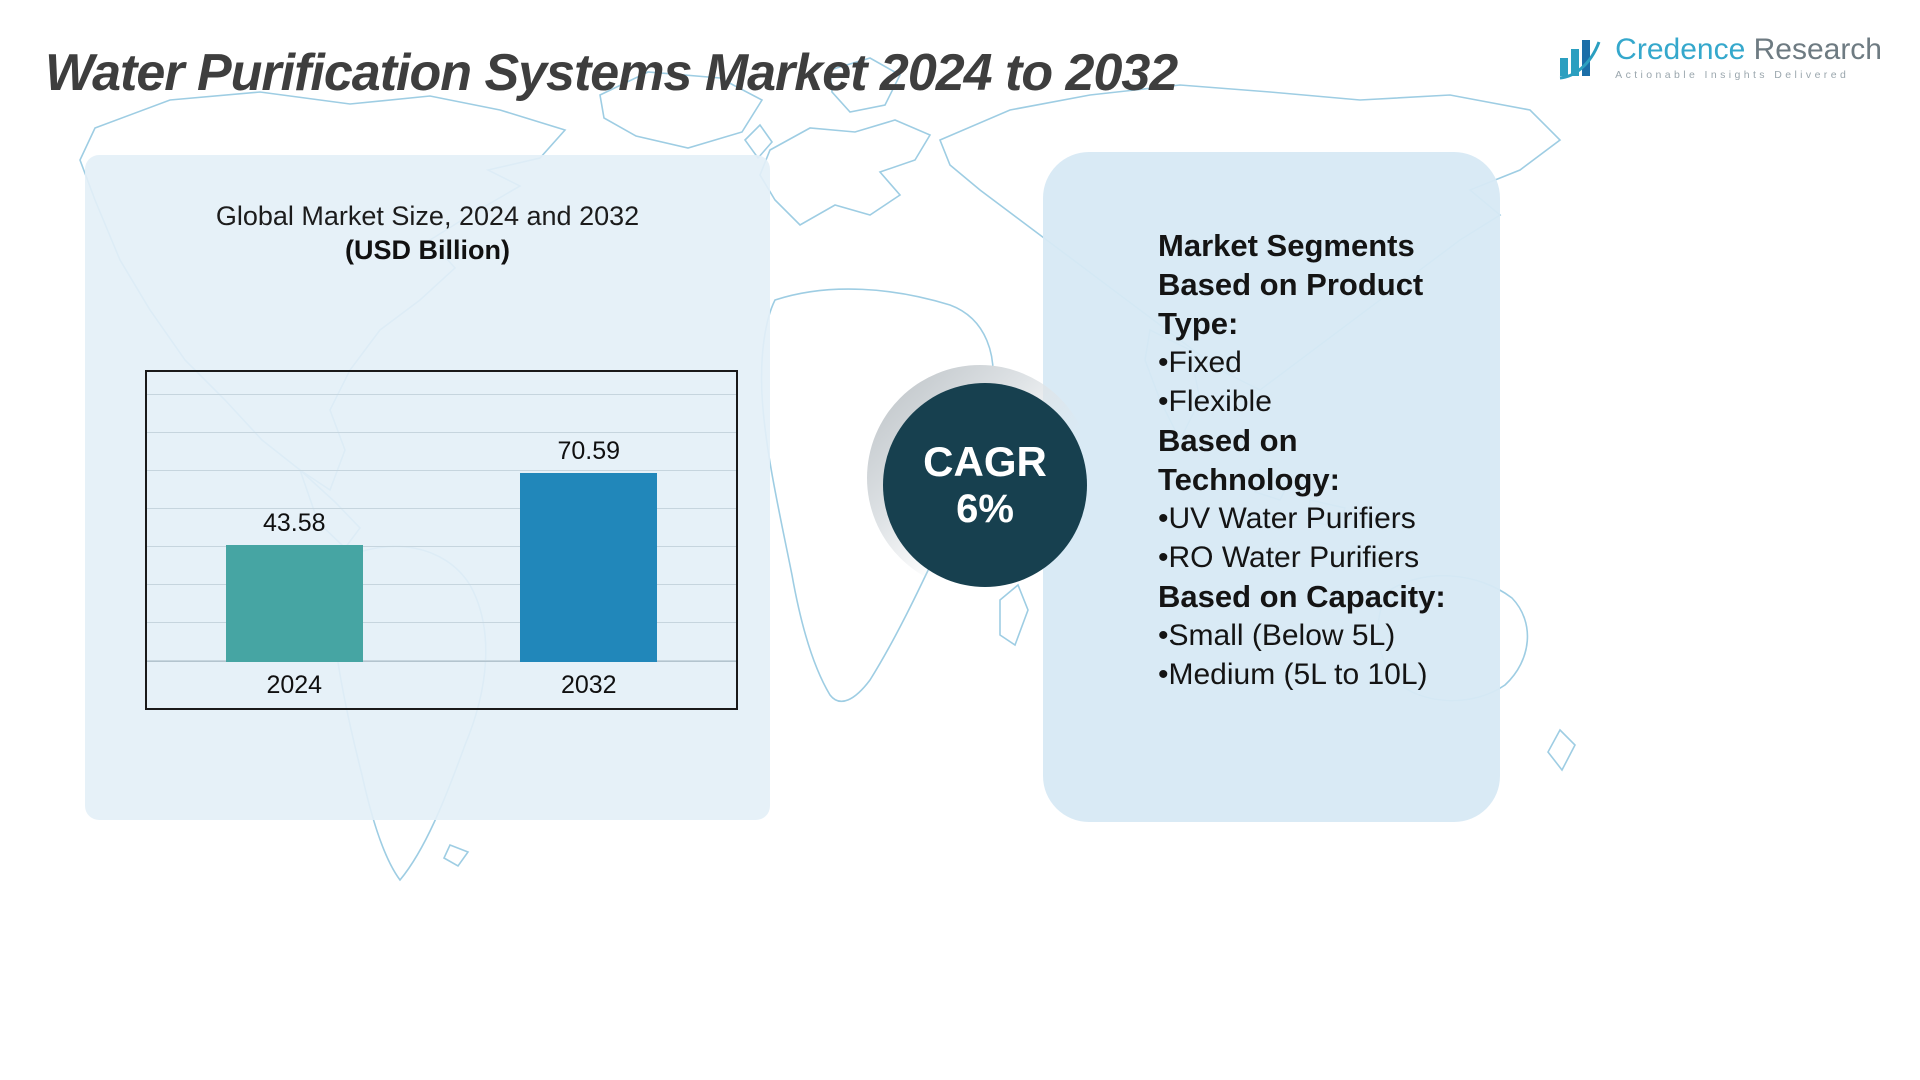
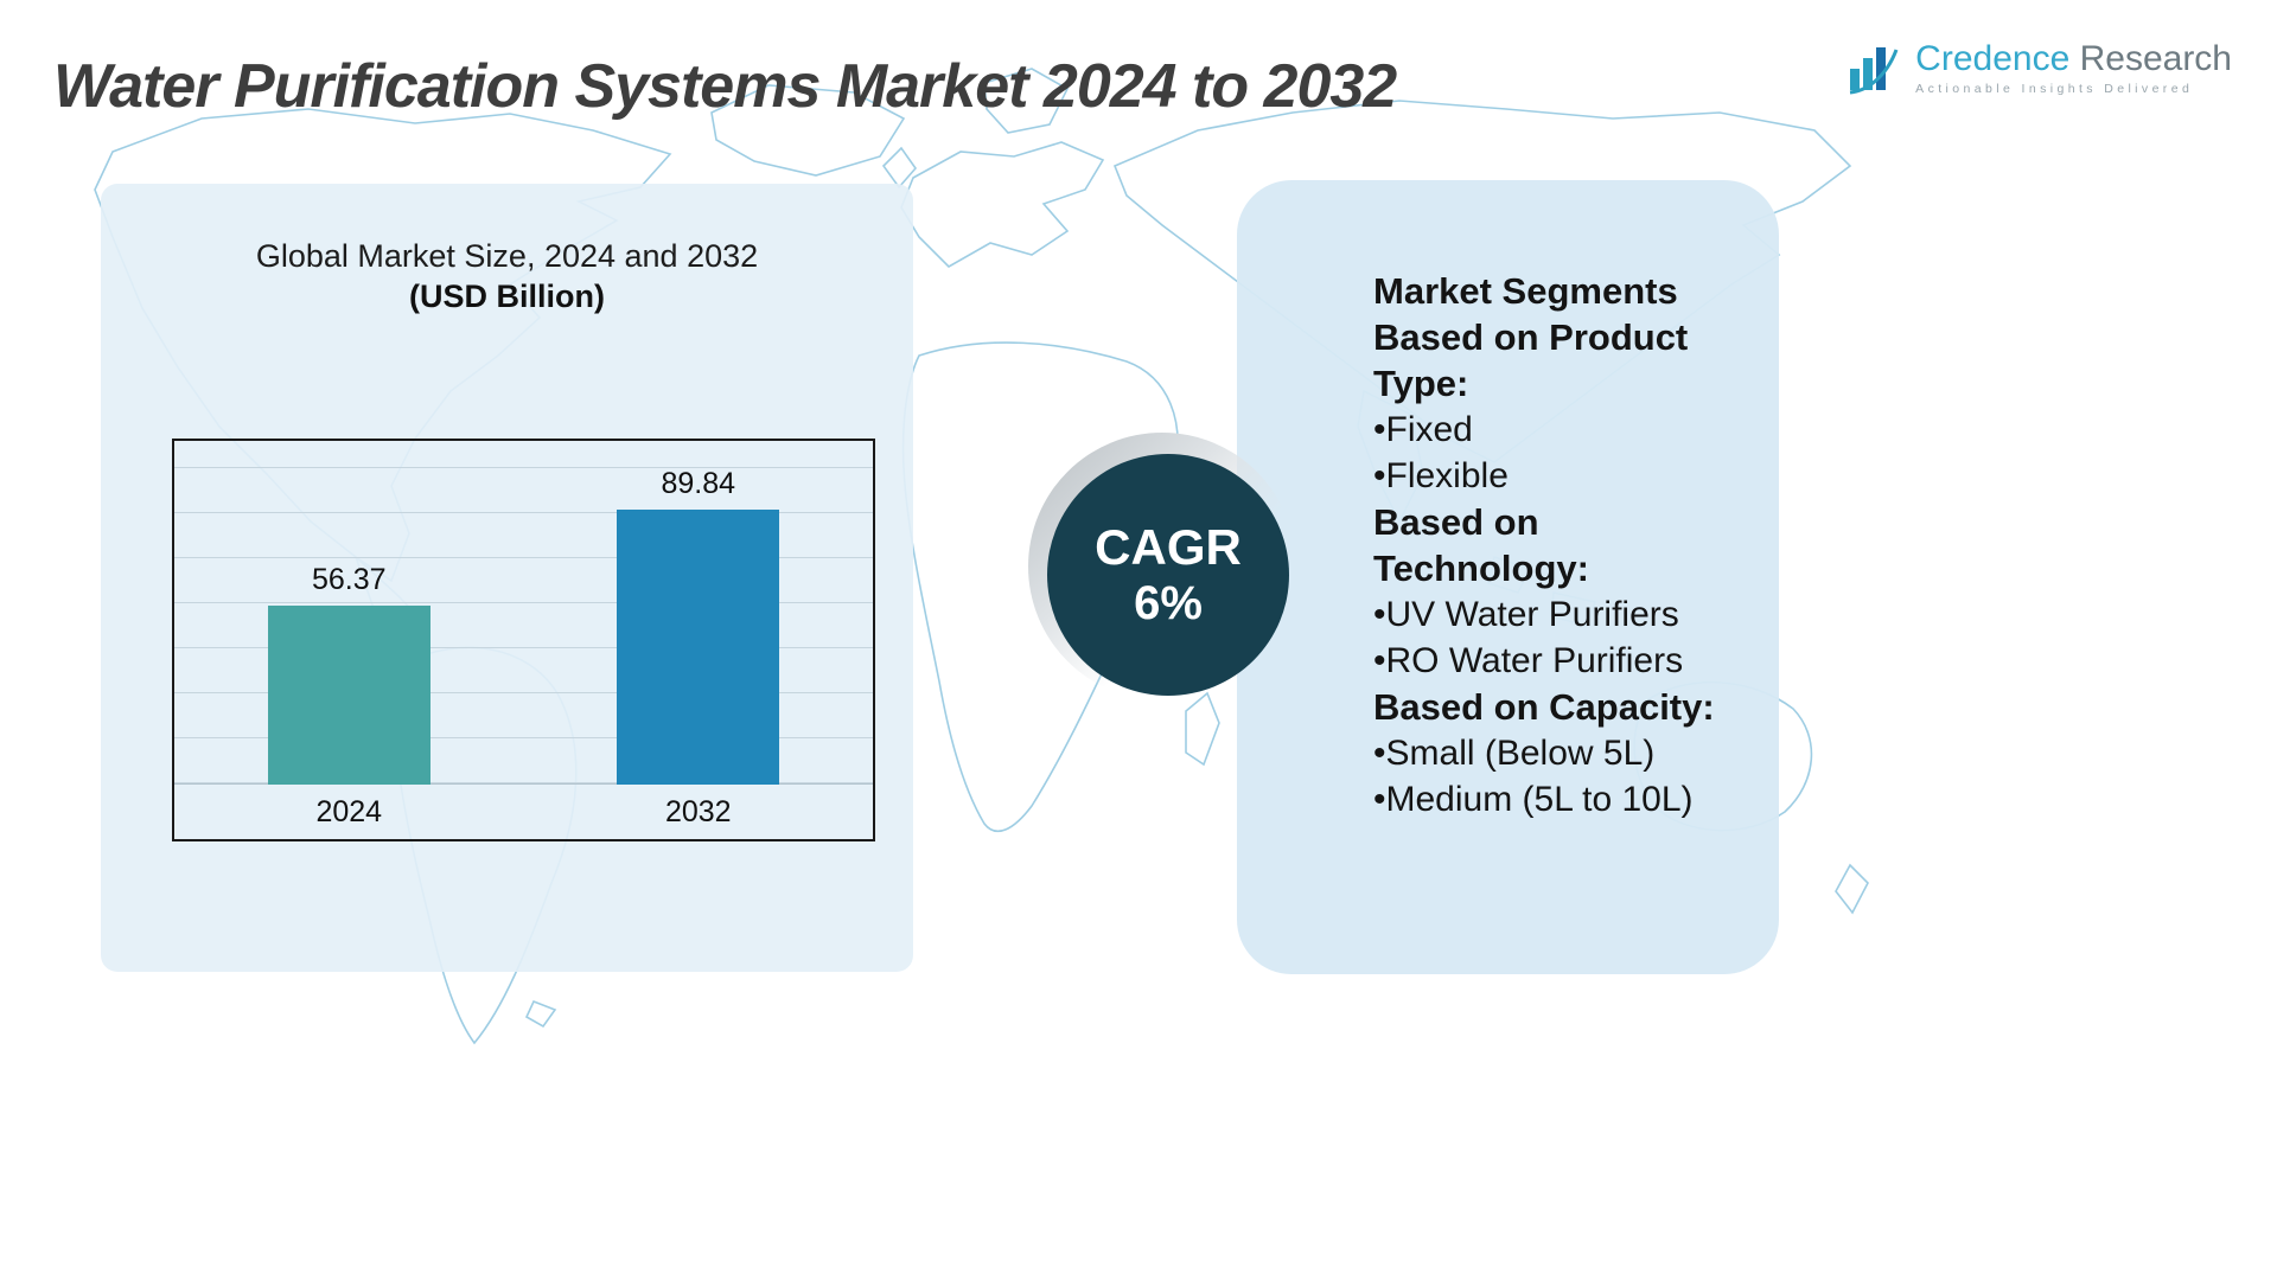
2024: 43.58 -> 56.37
2032: 70.59 -> 89.84
